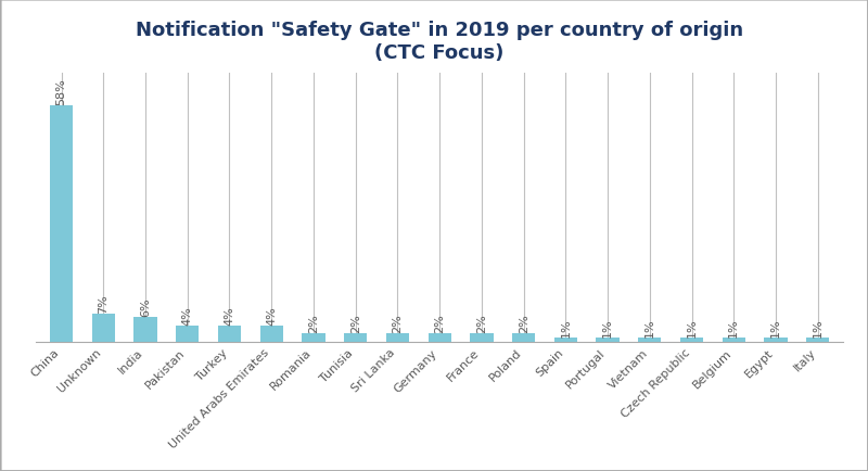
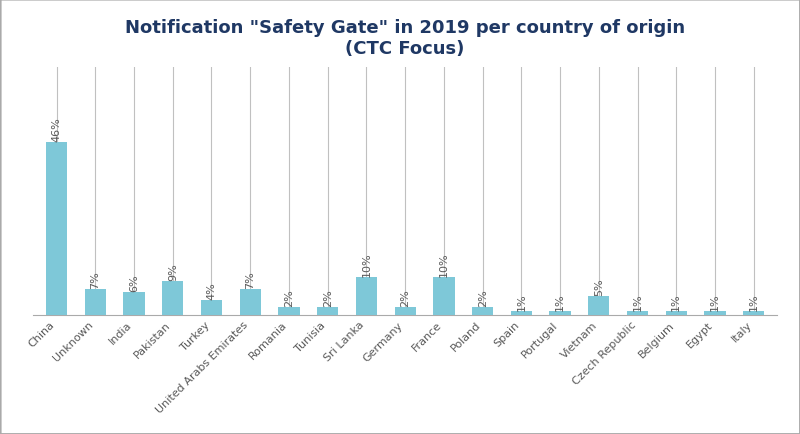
China: 58% -> 46%
Pakistan: 4% -> 9%
United Arabs Emirates: 4% -> 7%
Sri Lanka: 2% -> 10%
France: 2% -> 10%
Vietnam: 1% -> 5%
